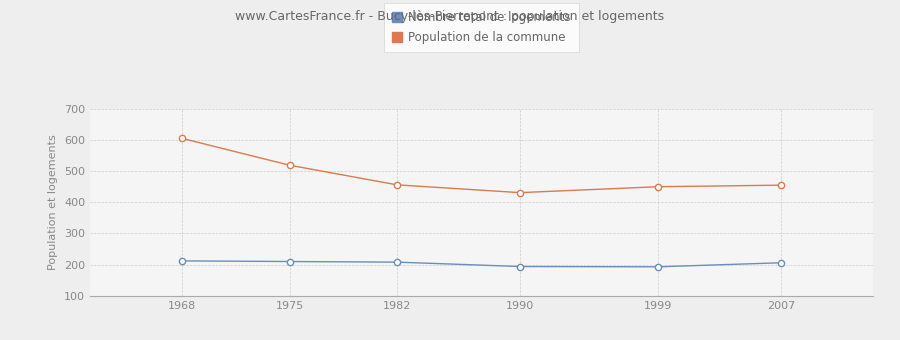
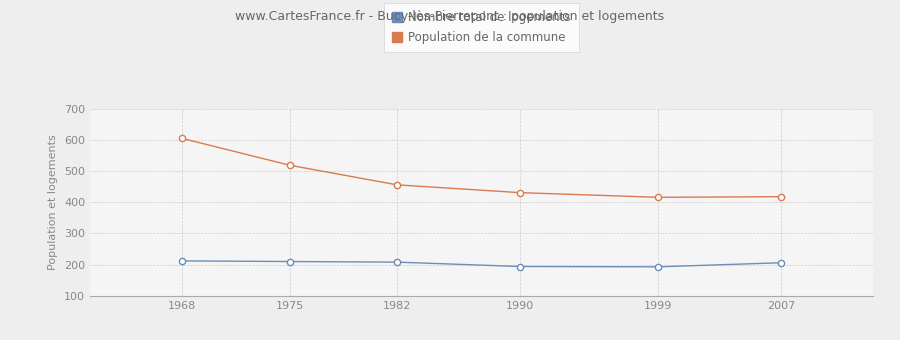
Population de la commune/1999: 450 -> 416
Population de la commune/2007: 455 -> 418
